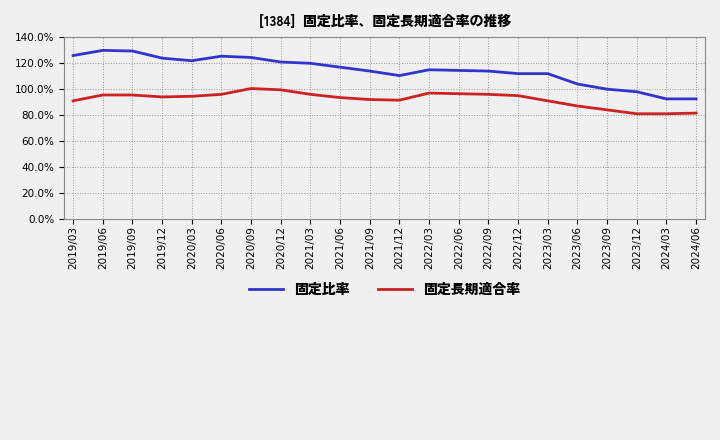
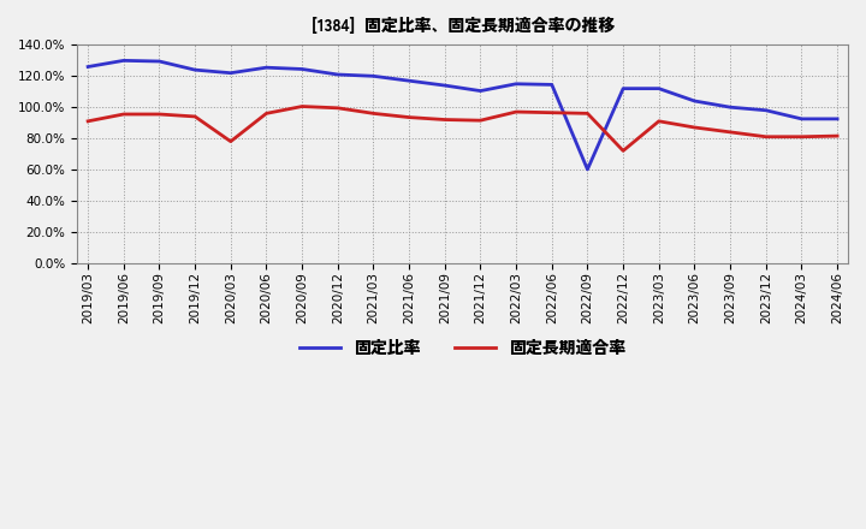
固定長期適合率/2020/03: 94% -> 78%
固定比率/2022/09: 114% -> 60%
固定長期適合率/2022/12: 95% -> 72%
